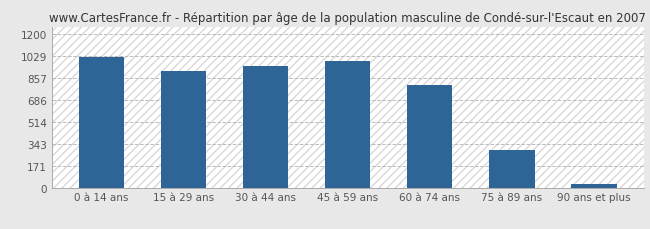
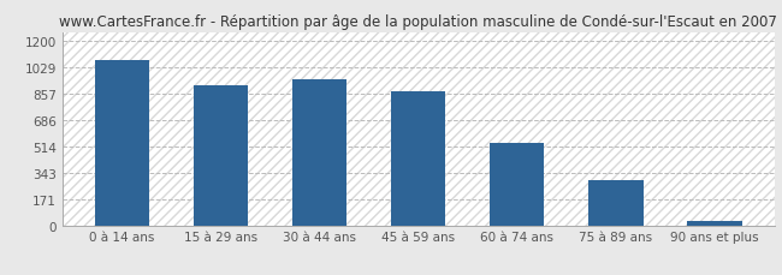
0 à 14 ans: 1020 -> 1080
45 à 59 ans: 990 -> 870
60 à 74 ans: 800 -> 540
